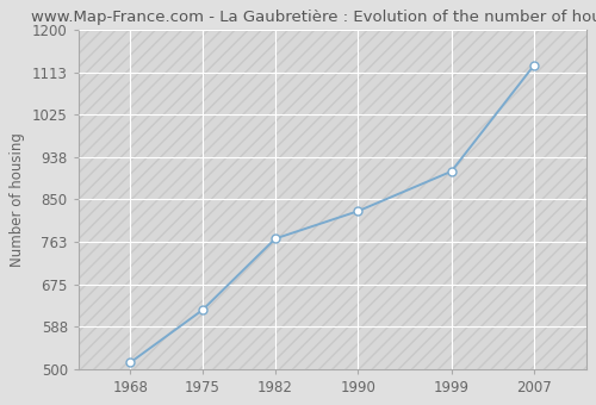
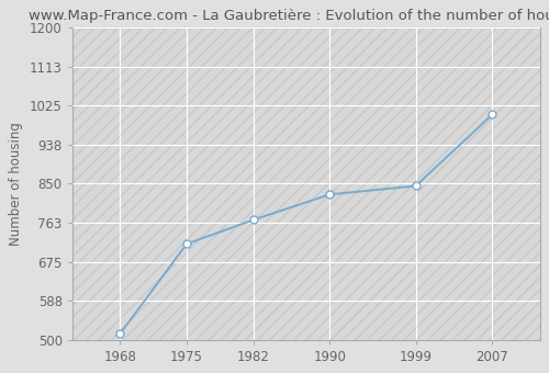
1975: 622 -> 715
1999: 908 -> 845
2007: 1128 -> 1005
